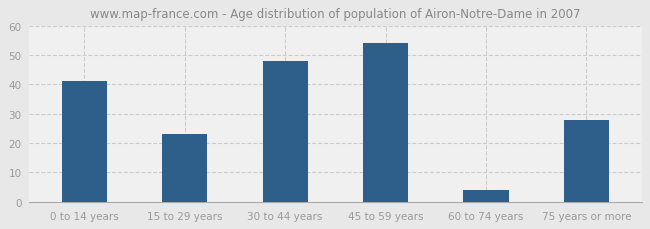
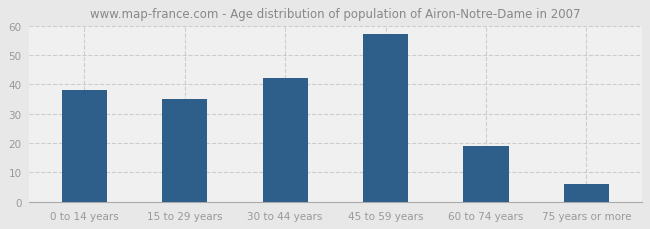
0 to 14 years: 41 -> 38
15 to 29 years: 23 -> 35
30 to 44 years: 48 -> 42
45 to 59 years: 54 -> 57
60 to 74 years: 4 -> 19
75 years or more: 28 -> 6
